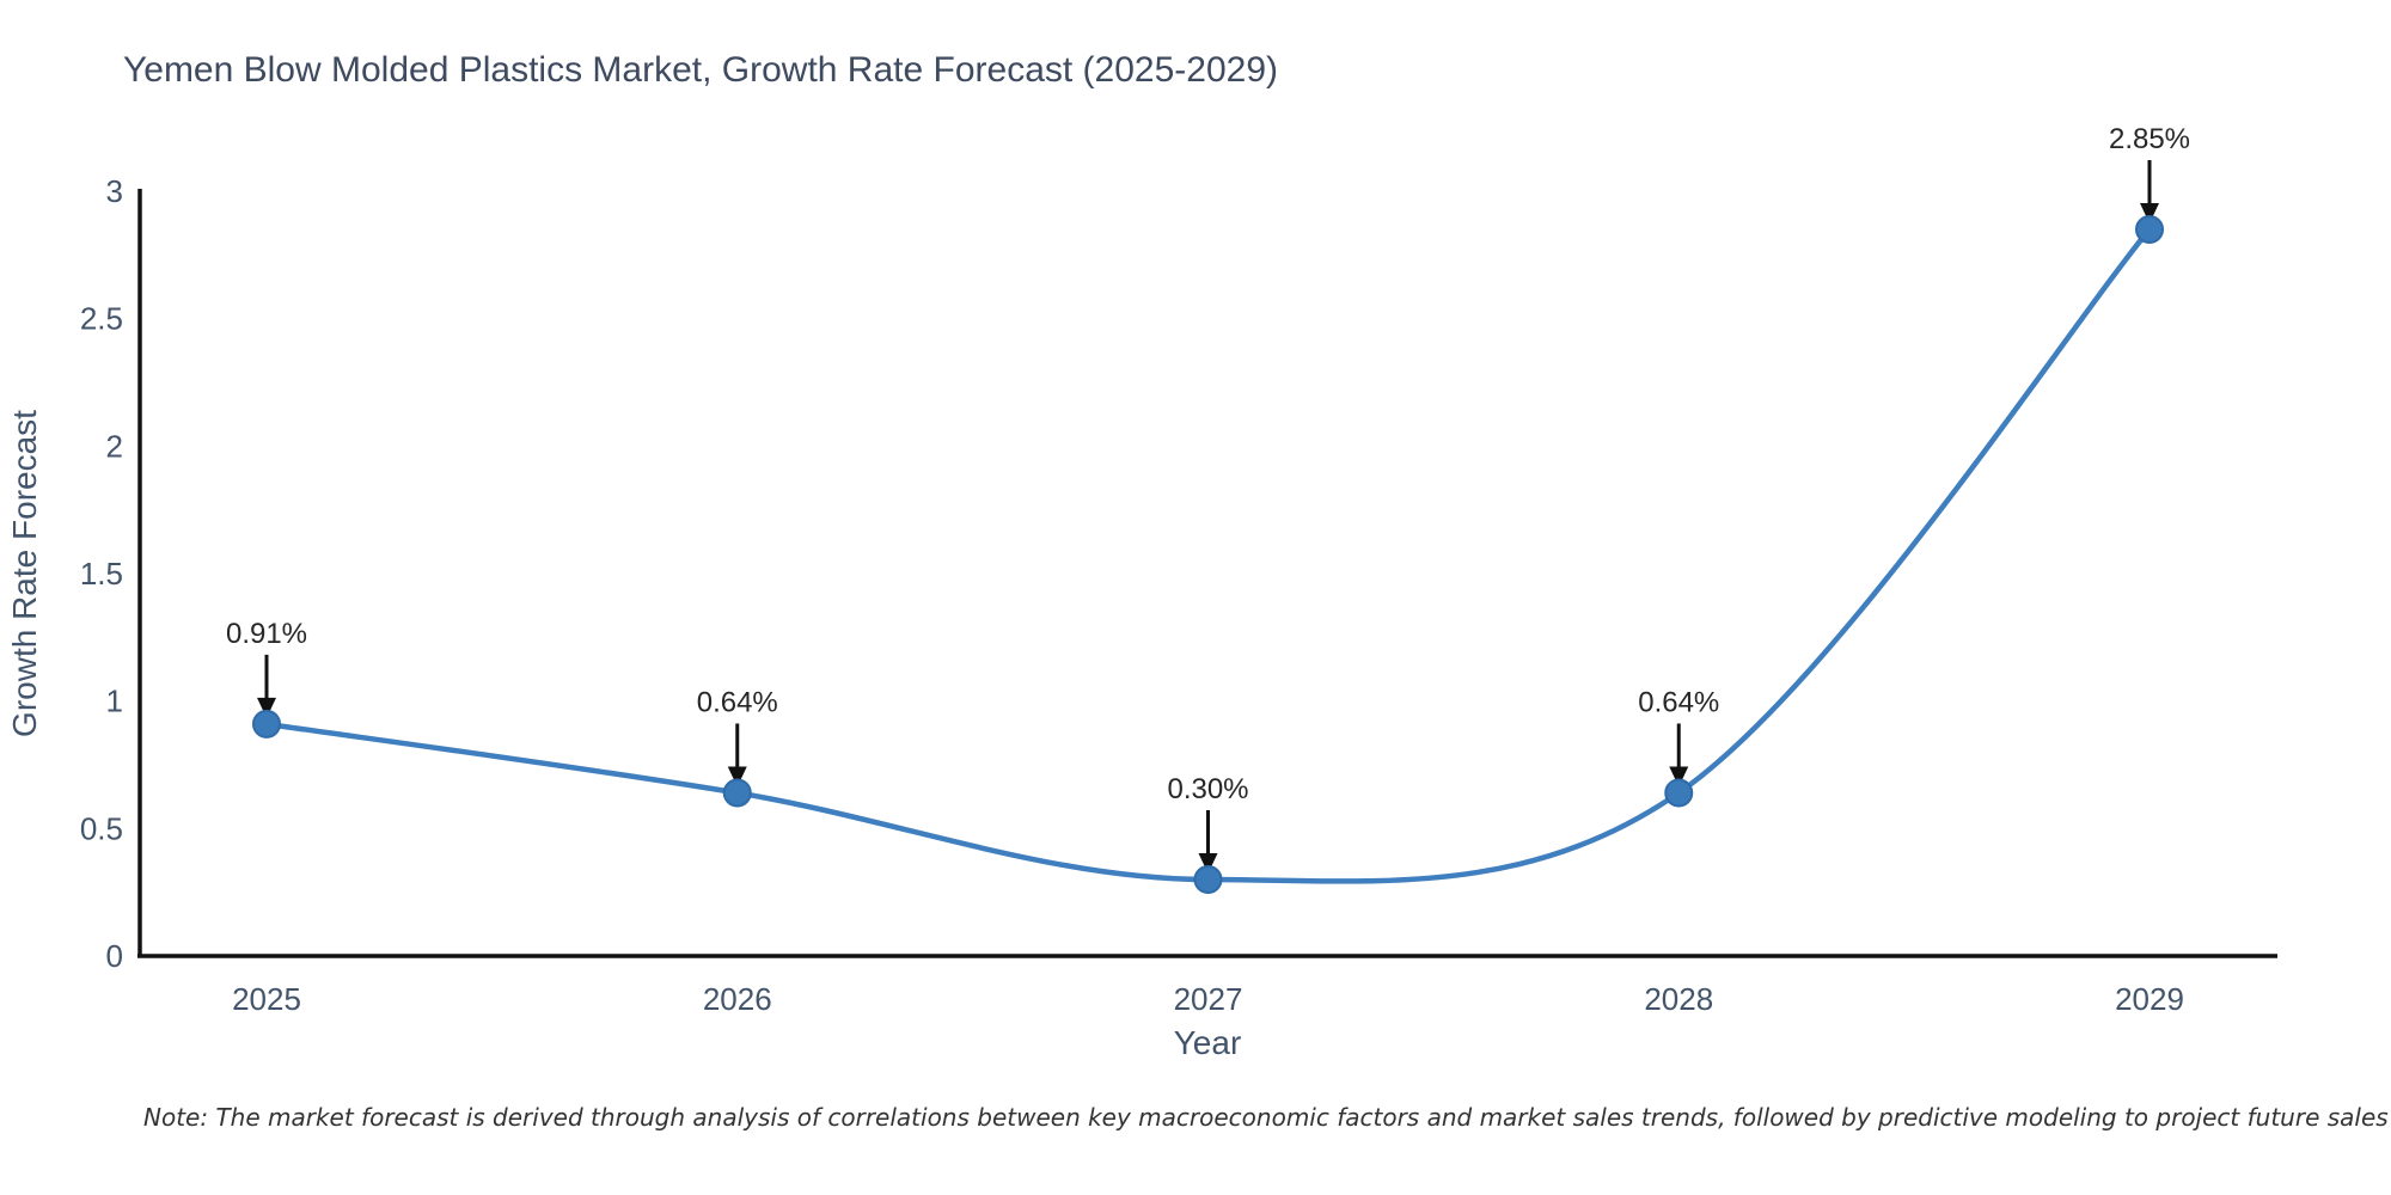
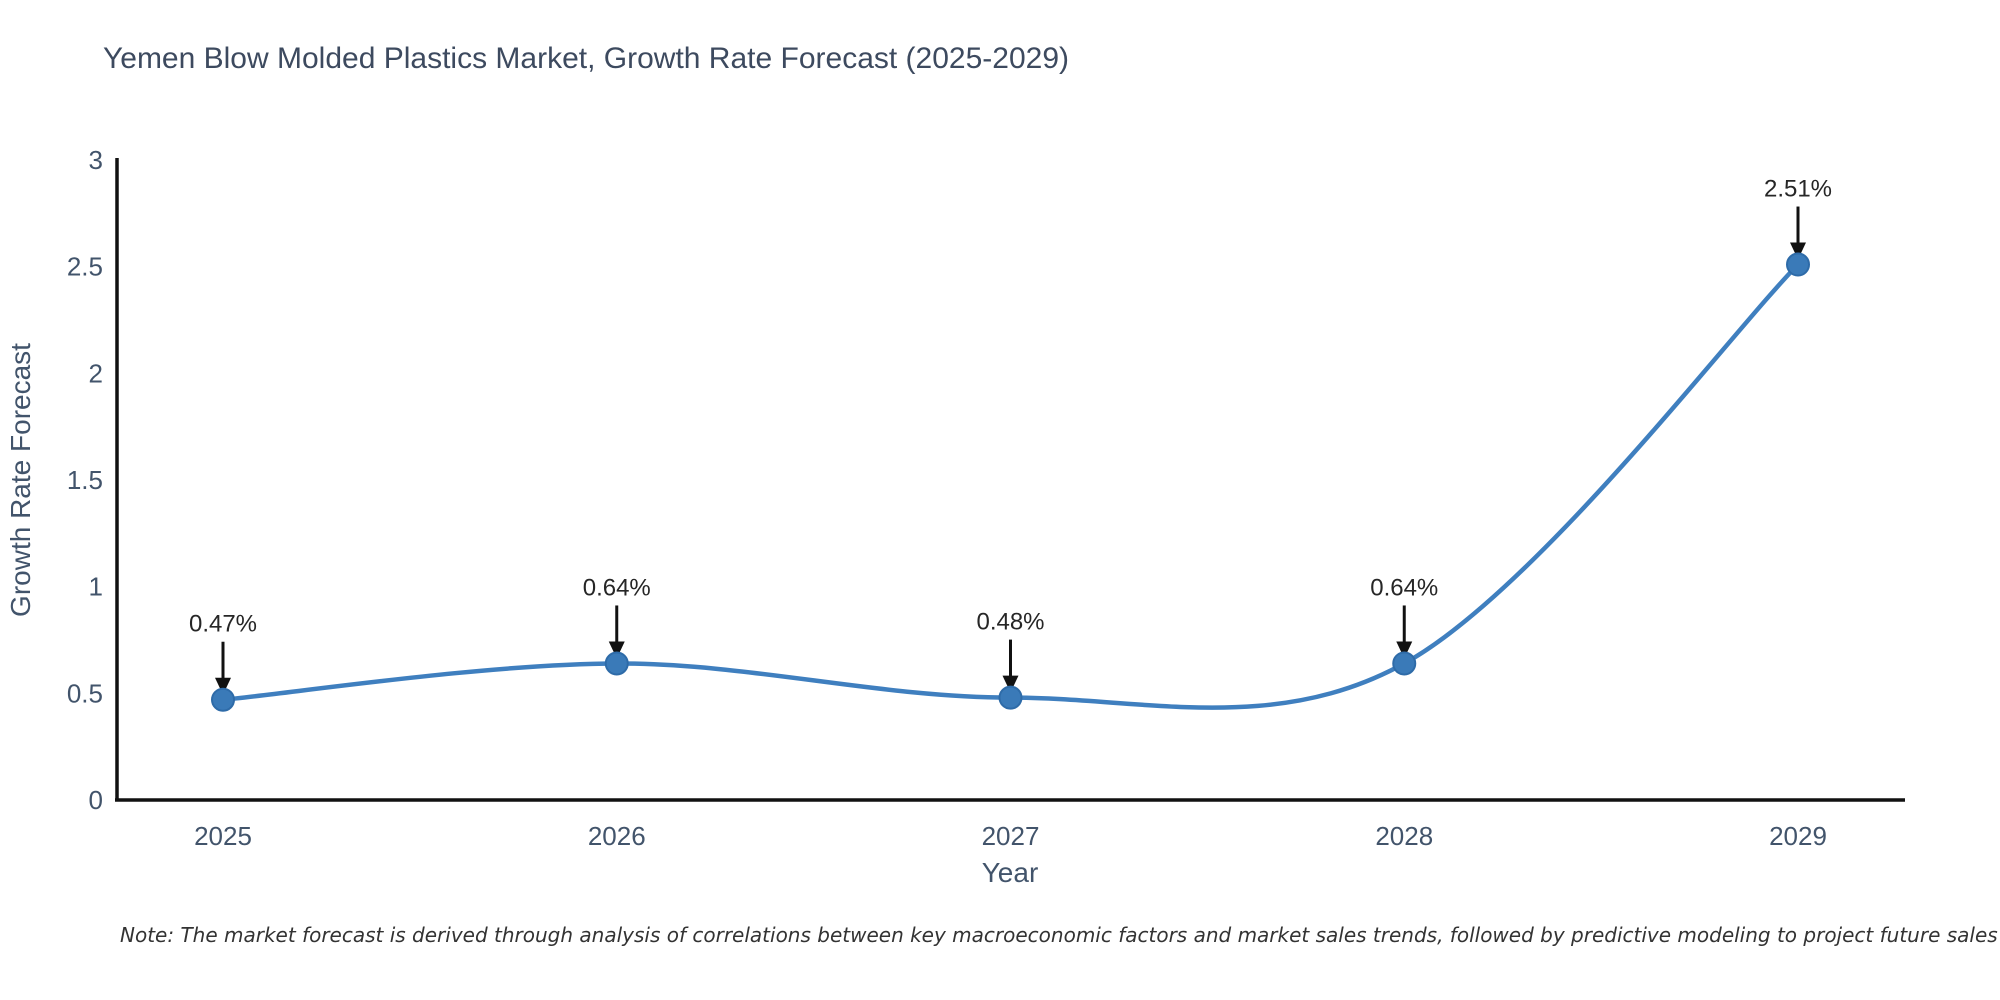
2025: 0.91% -> 0.47%
2027: 0.30% -> 0.48%
2029: 2.85% -> 2.51%
